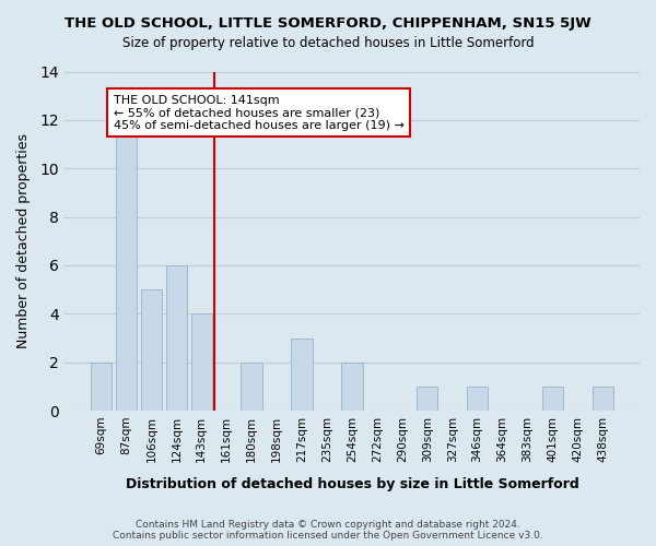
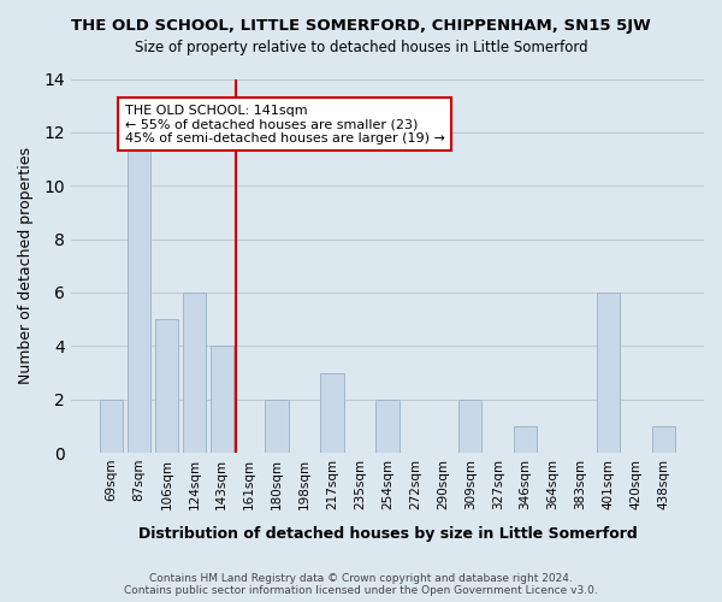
309sqm: 1 -> 2
401sqm: 1 -> 6
